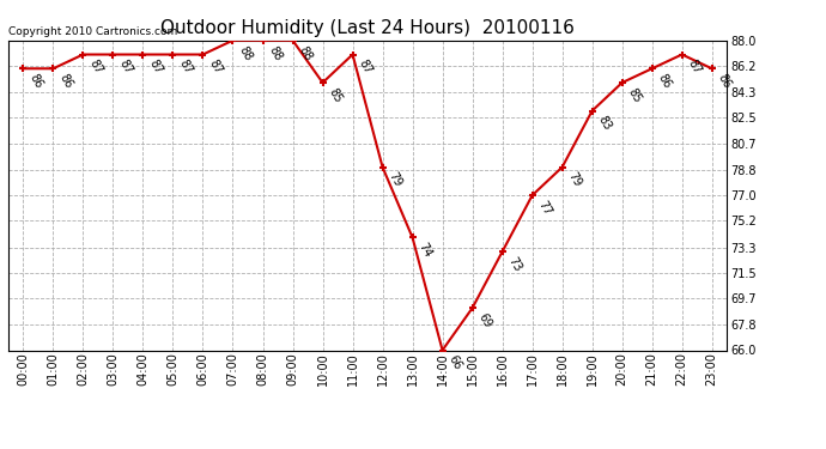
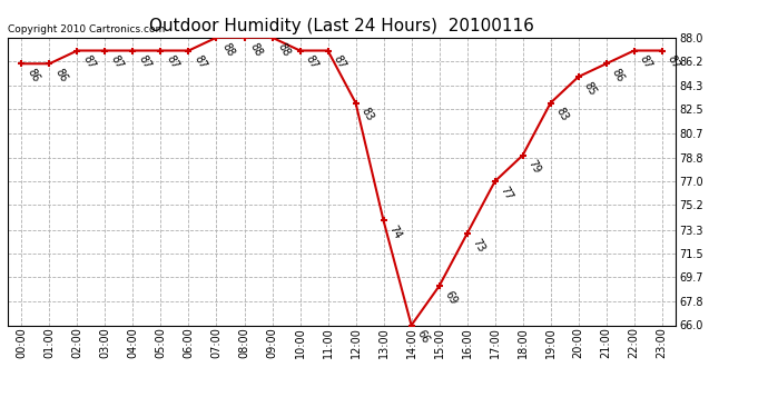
10:00: 85 -> 87
12:00: 79 -> 83
23:00: 86 -> 87
